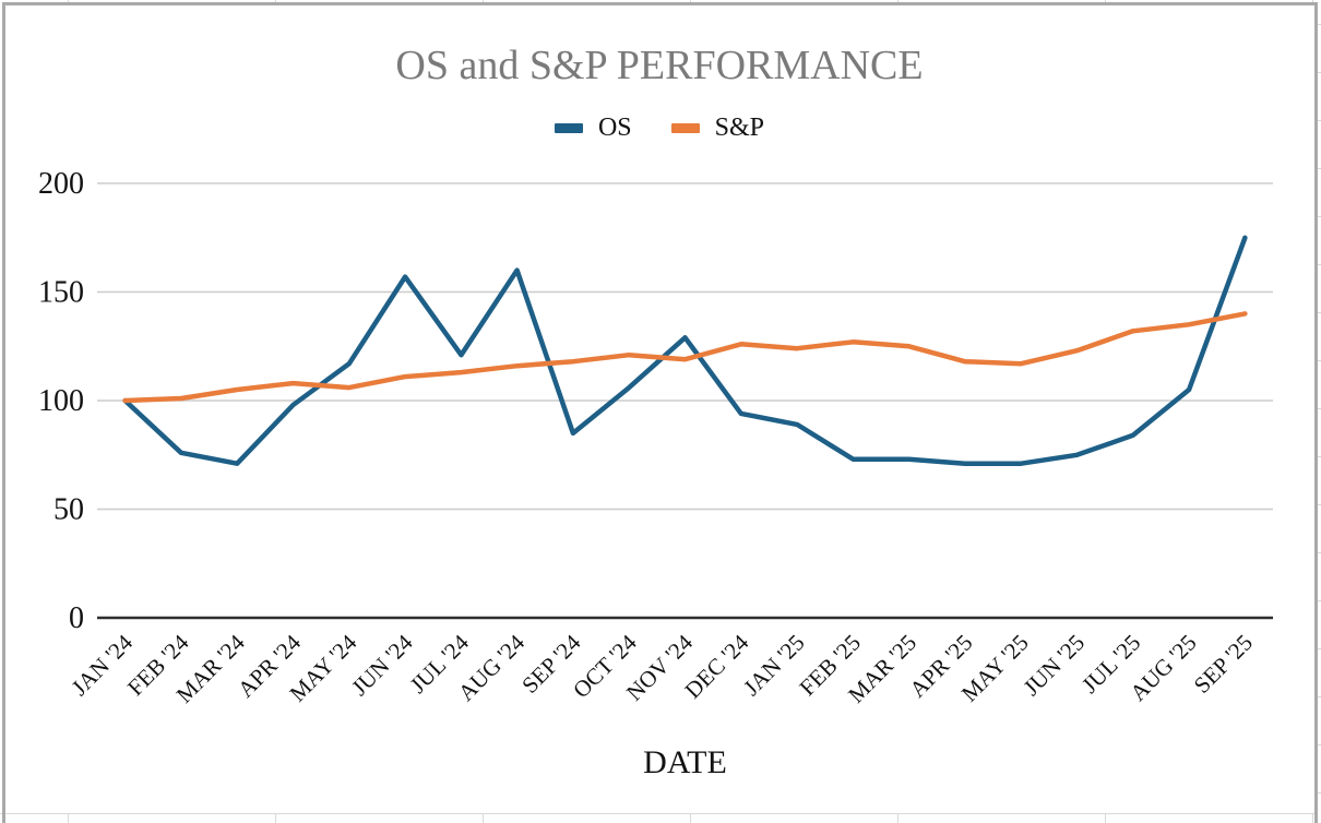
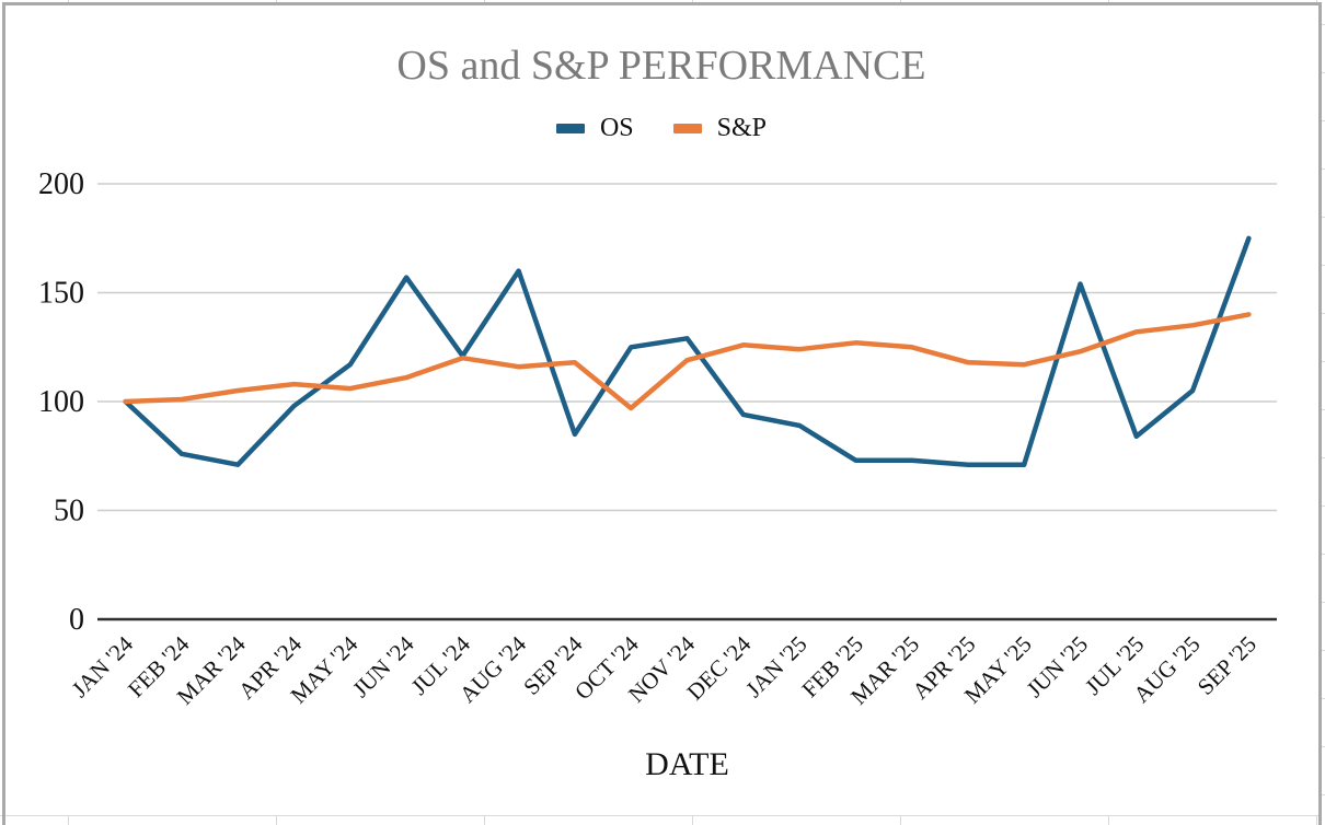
S&P/JUL '24: 113 -> 120
OS/OCT '24: 106 -> 125
S&P/OCT '24: 121 -> 97
OS/JUN '25: 75 -> 154
